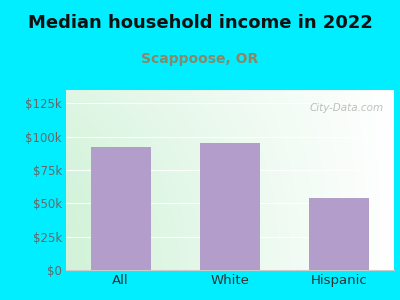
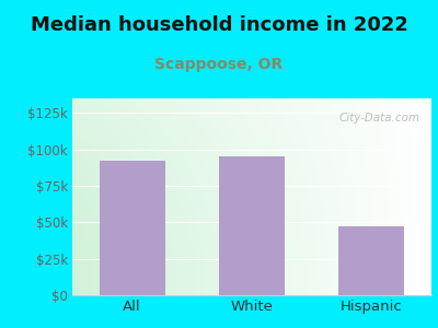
Hispanic: $54k -> $47k
